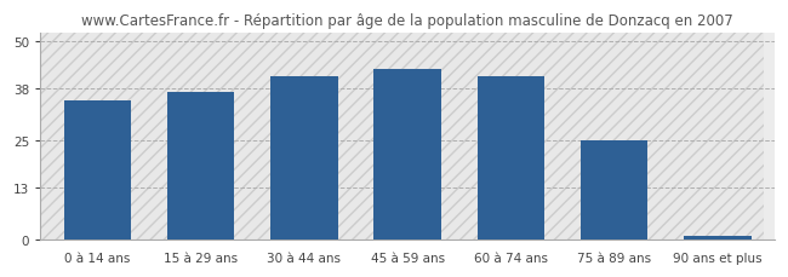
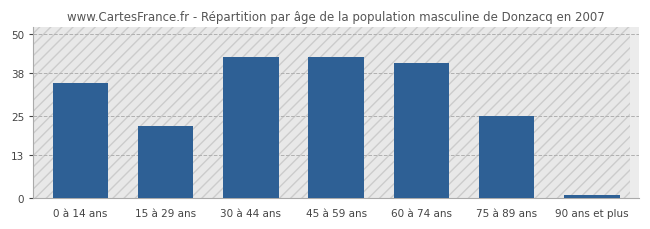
15 à 29 ans: 37 -> 22
30 à 44 ans: 41 -> 43
